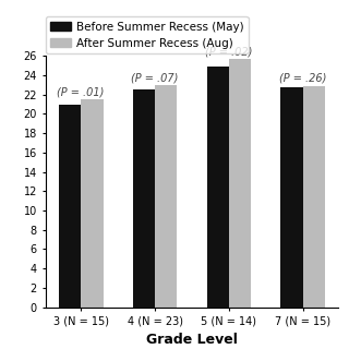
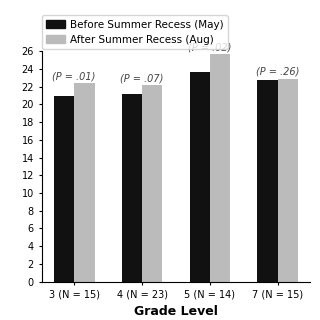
After Summer Recess (Aug)/3 (N = 15): 21.5 -> 22.4
Before Summer Recess (May)/4 (N = 23): 22.5 -> 21.2
After Summer Recess (Aug)/4 (N = 23): 23.0 -> 22.2
Before Summer Recess (May)/5 (N = 14): 24.9 -> 23.6
